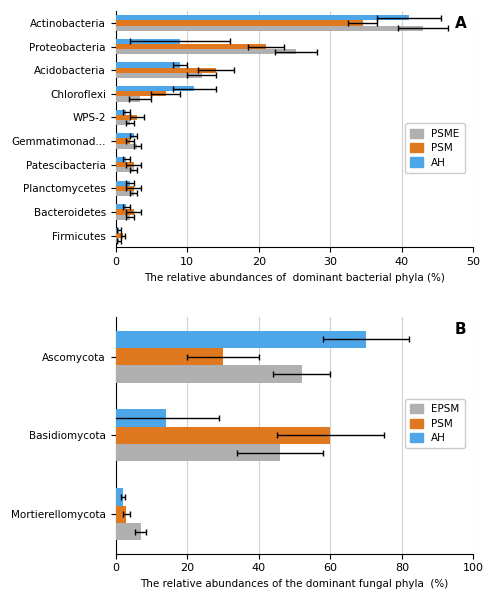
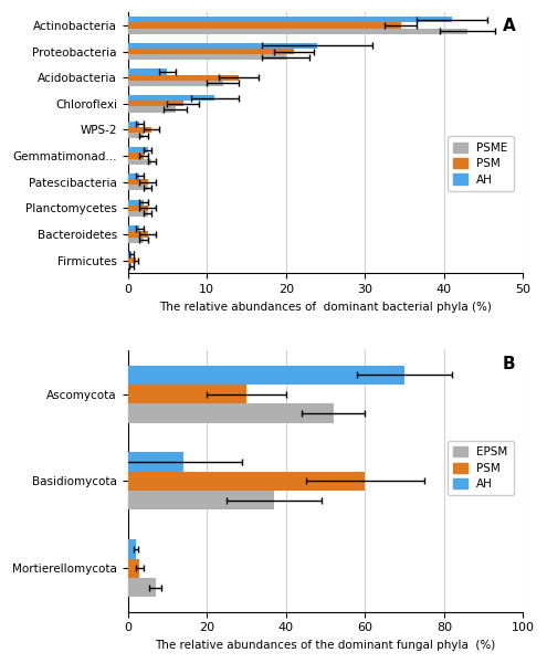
AH/Proteobacteria: 9.0 -> 24.0
PSME/Proteobacteria: 25.2 -> 20.0
AH/Acidobacteria: 9.0 -> 5.0
PSME/Chloroflexi: 3.4 -> 6.0
EPSM/Basidiomycota: 46 -> 37
